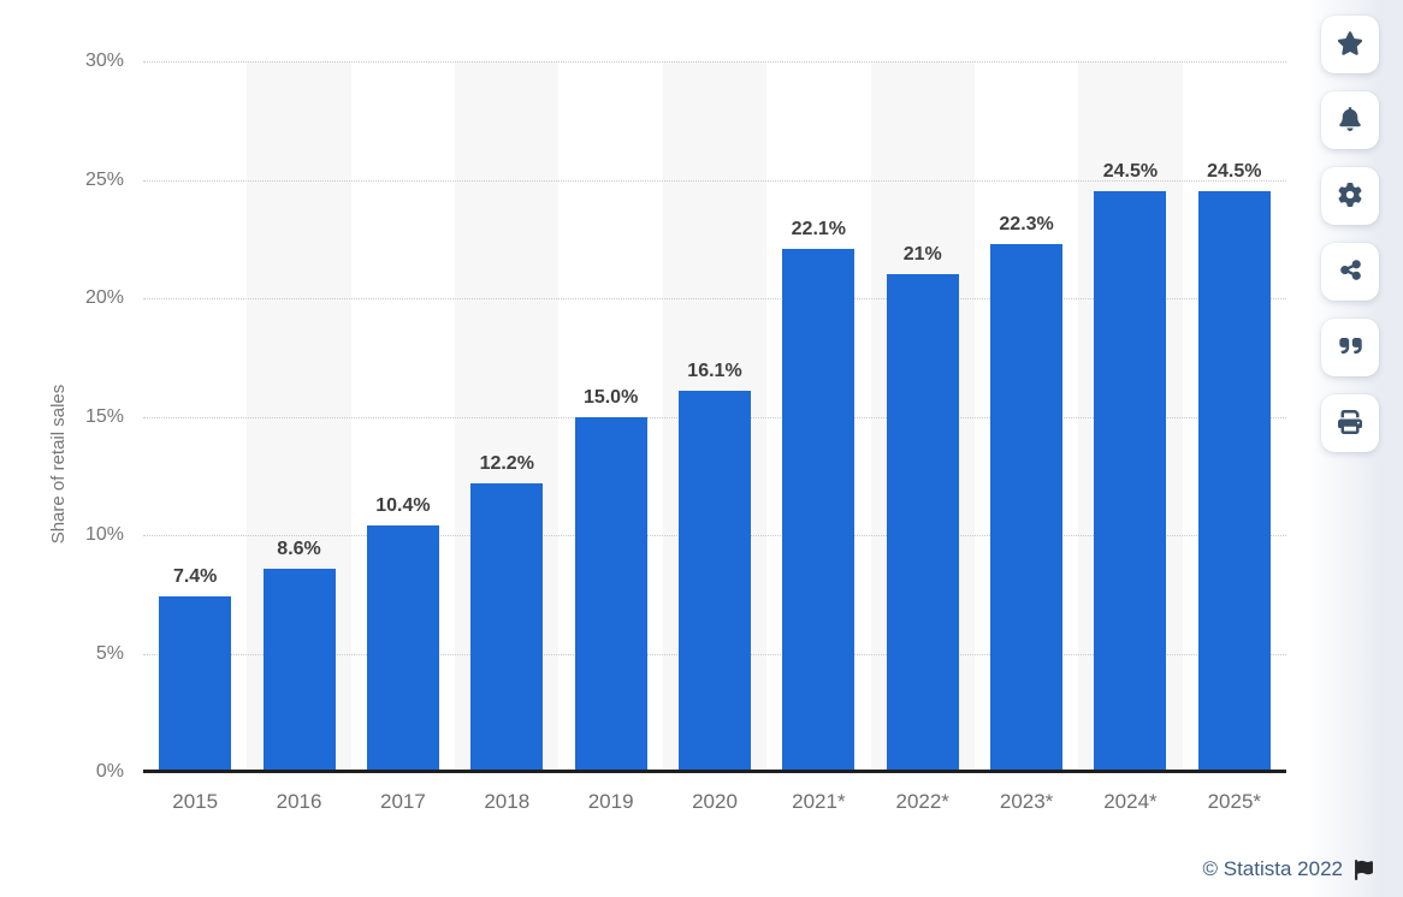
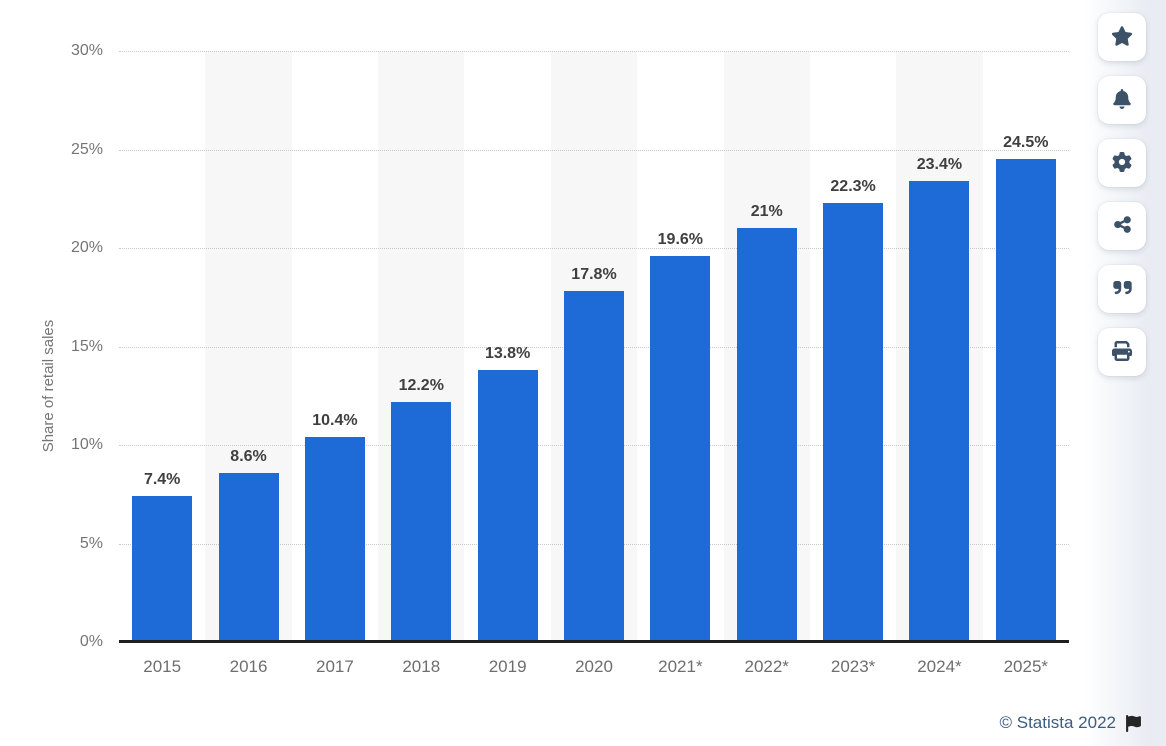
2019: 15.0% -> 13.8%
2020: 16.1% -> 17.8%
2021*: 22.1% -> 19.6%
2024*: 24.5% -> 23.4%
